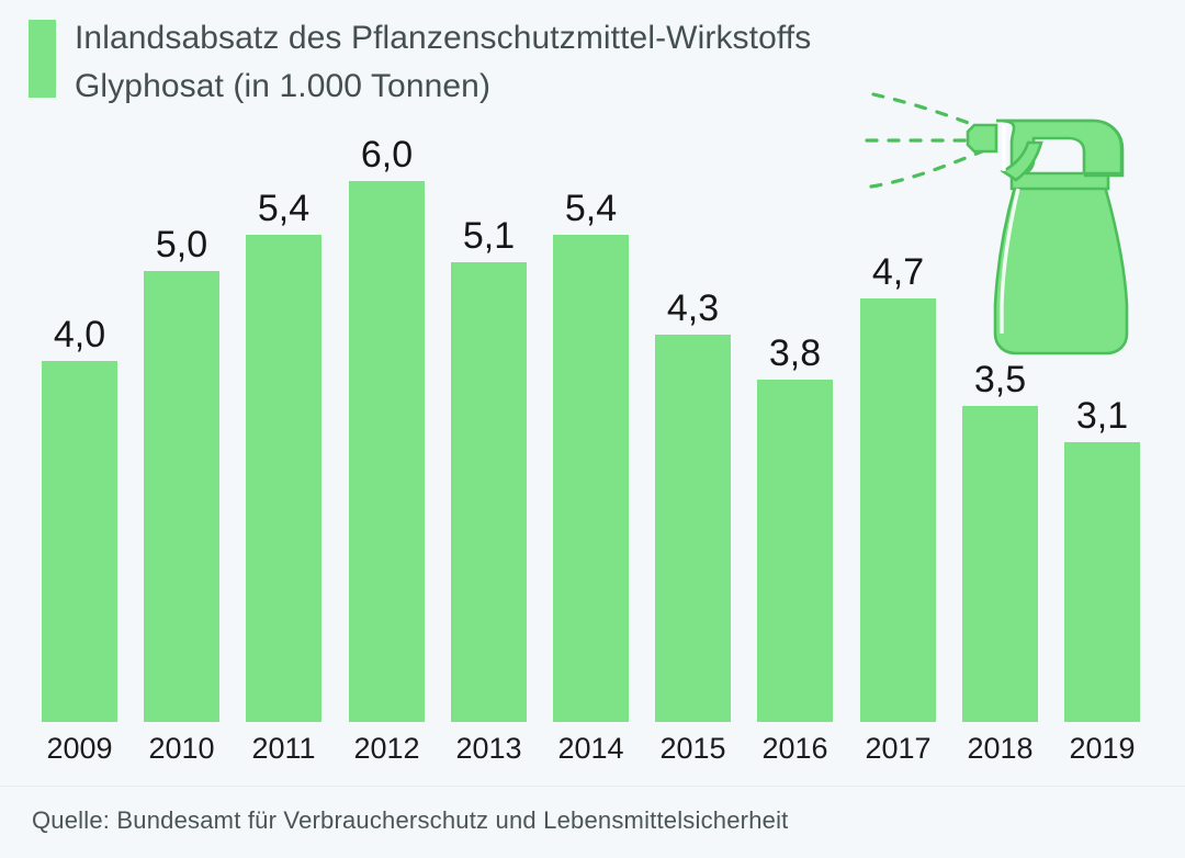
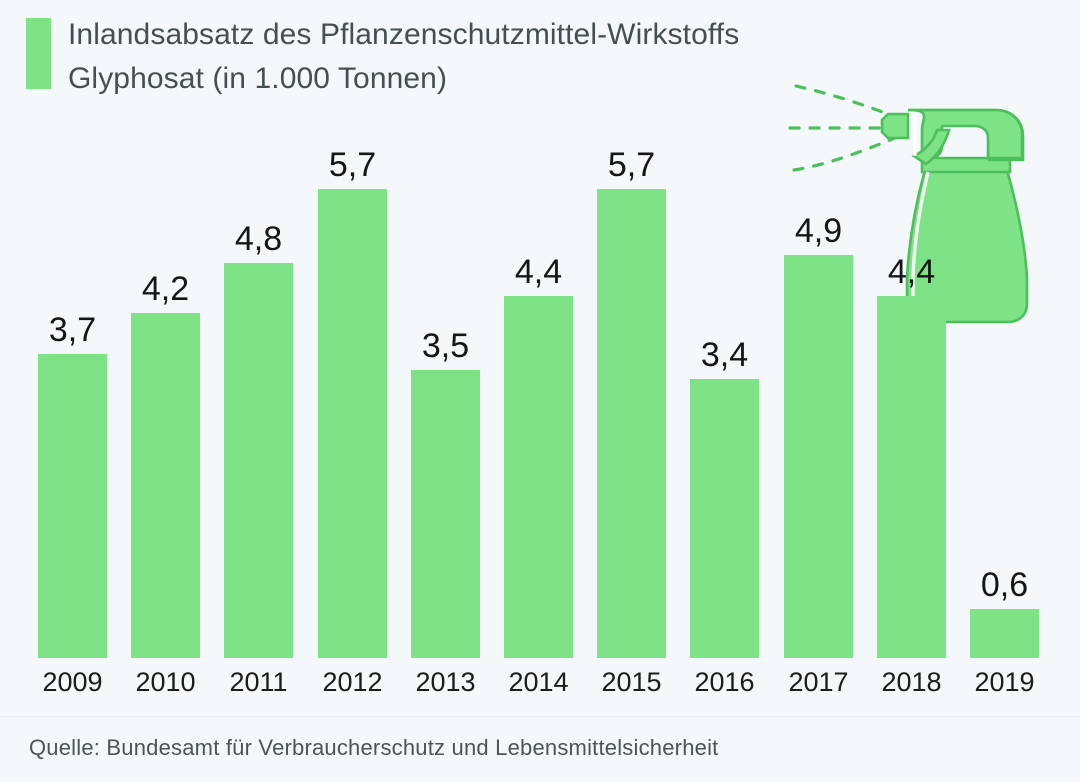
2009: 4,0 -> 3,7
2010: 5,0 -> 4,2
2011: 5,4 -> 4,8
2012: 6,0 -> 5,7
2013: 5,1 -> 3,5
2014: 5,4 -> 4,4
2015: 4,3 -> 5,7
2016: 3,8 -> 3,4
2017: 4,7 -> 4,9
2018: 3,5 -> 4,4
2019: 3,1 -> 0,6
